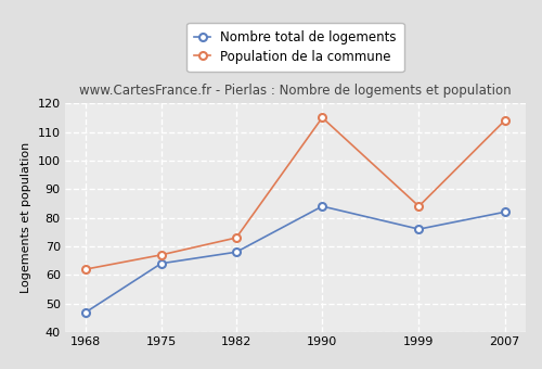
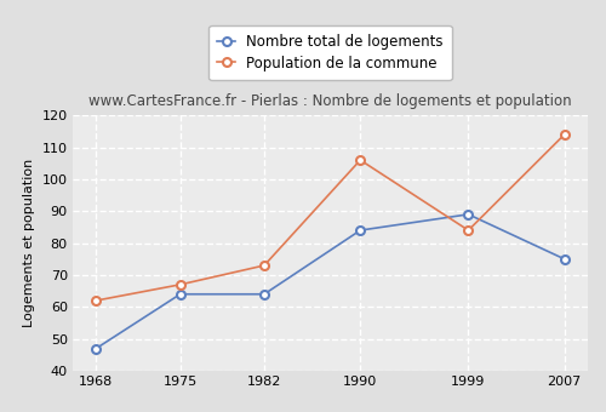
Nombre total de logements/1982: 68 -> 64
Population de la commune/1990: 115 -> 106
Nombre total de logements/1999: 76 -> 89
Nombre total de logements/2007: 82 -> 75
